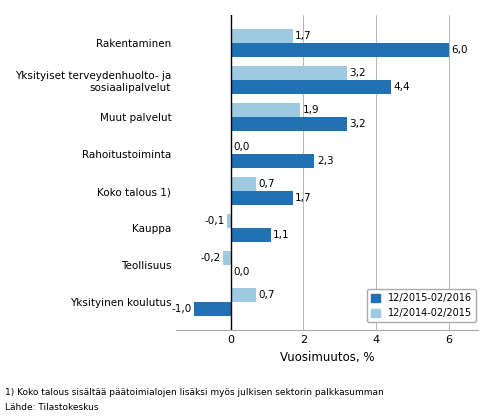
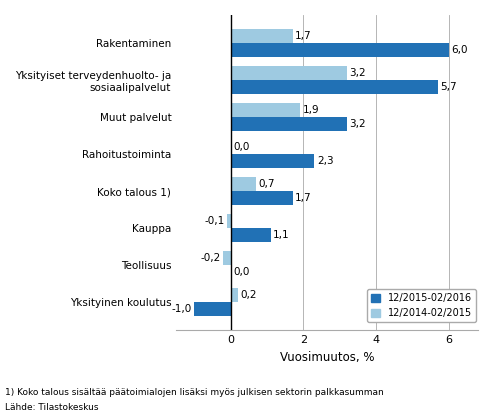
12/2015-02/2016/Yksityiset terveydenhuolto- ja sosiaalipalvelut: 4,4 -> 5,7
12/2014-02/2015/Yksityinen koulutus: 0,7 -> 0,2
